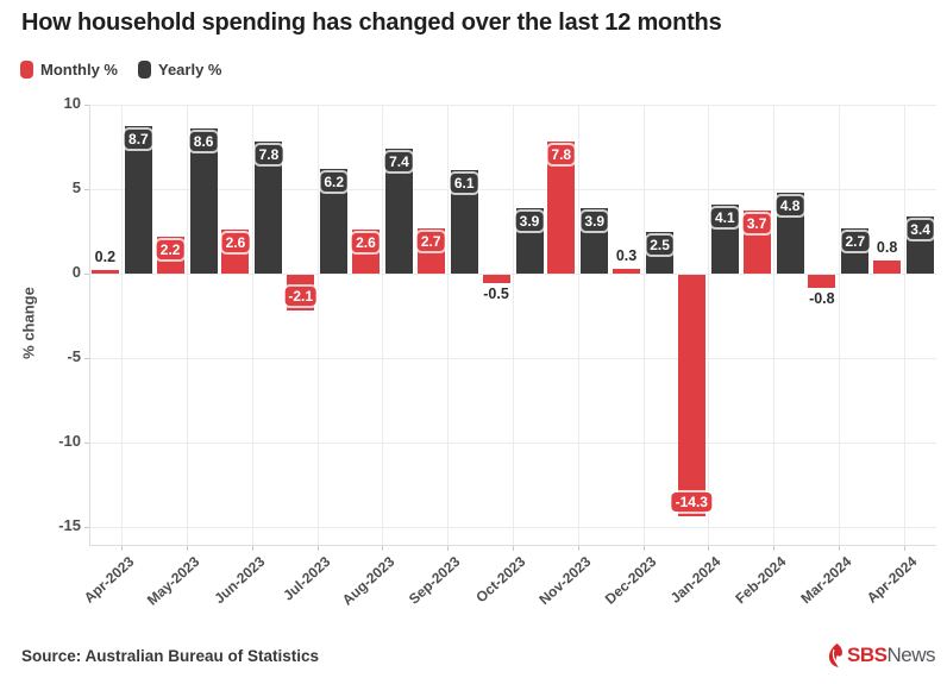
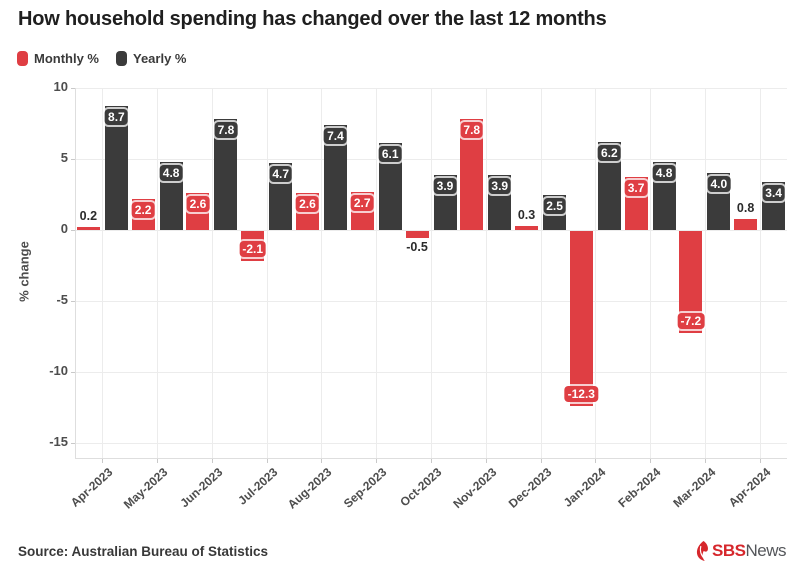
Yearly %/May-2023: 8.6 -> 4.8
Yearly %/Jul-2023: 6.2 -> 4.7
Monthly %/Jan-2024: -14.3 -> -12.3
Yearly %/Jan-2024: 4.1 -> 6.2
Monthly %/Mar-2024: -0.8 -> -7.2
Yearly %/Mar-2024: 2.7 -> 4.0
